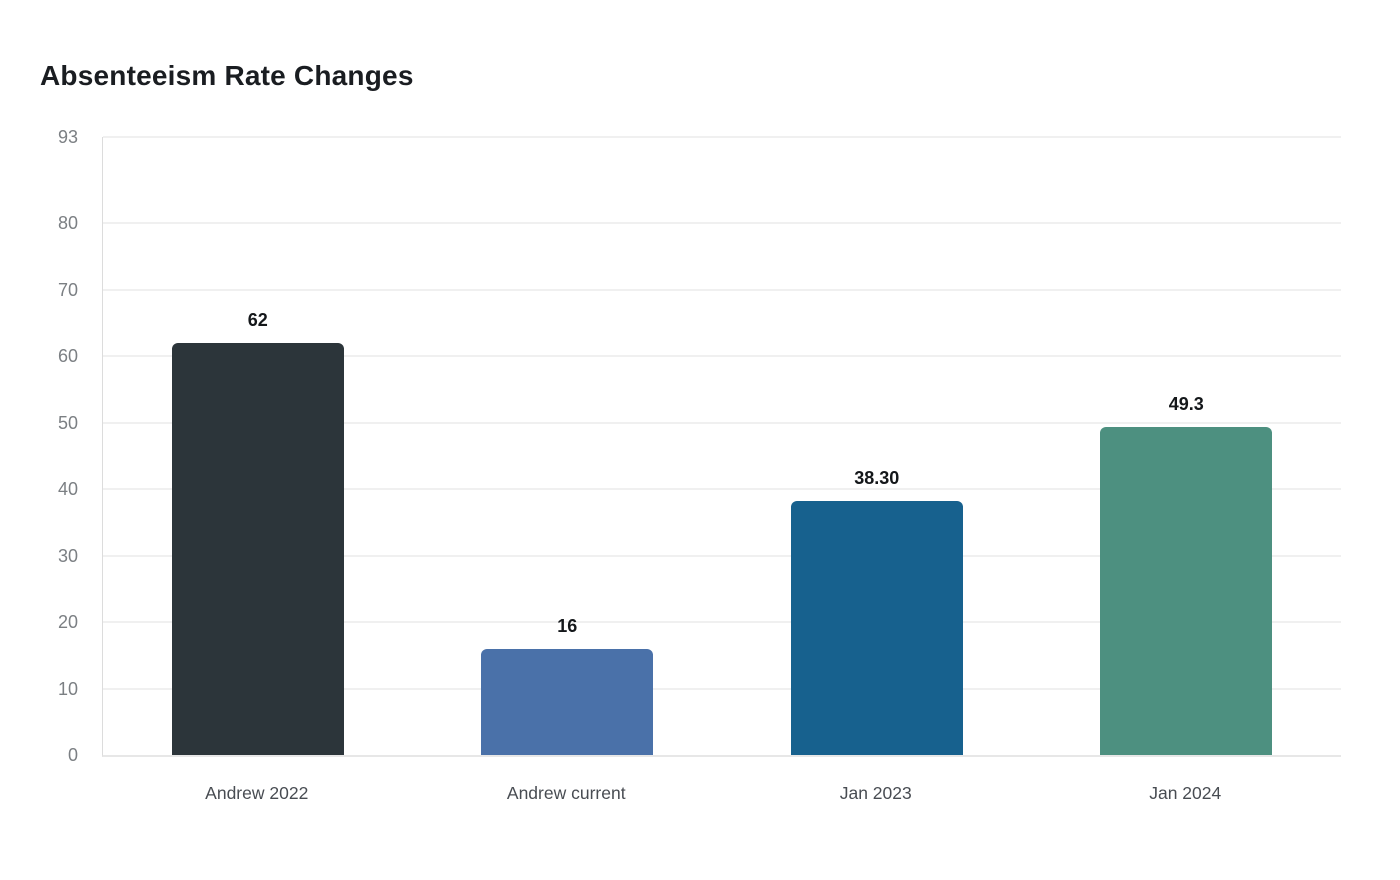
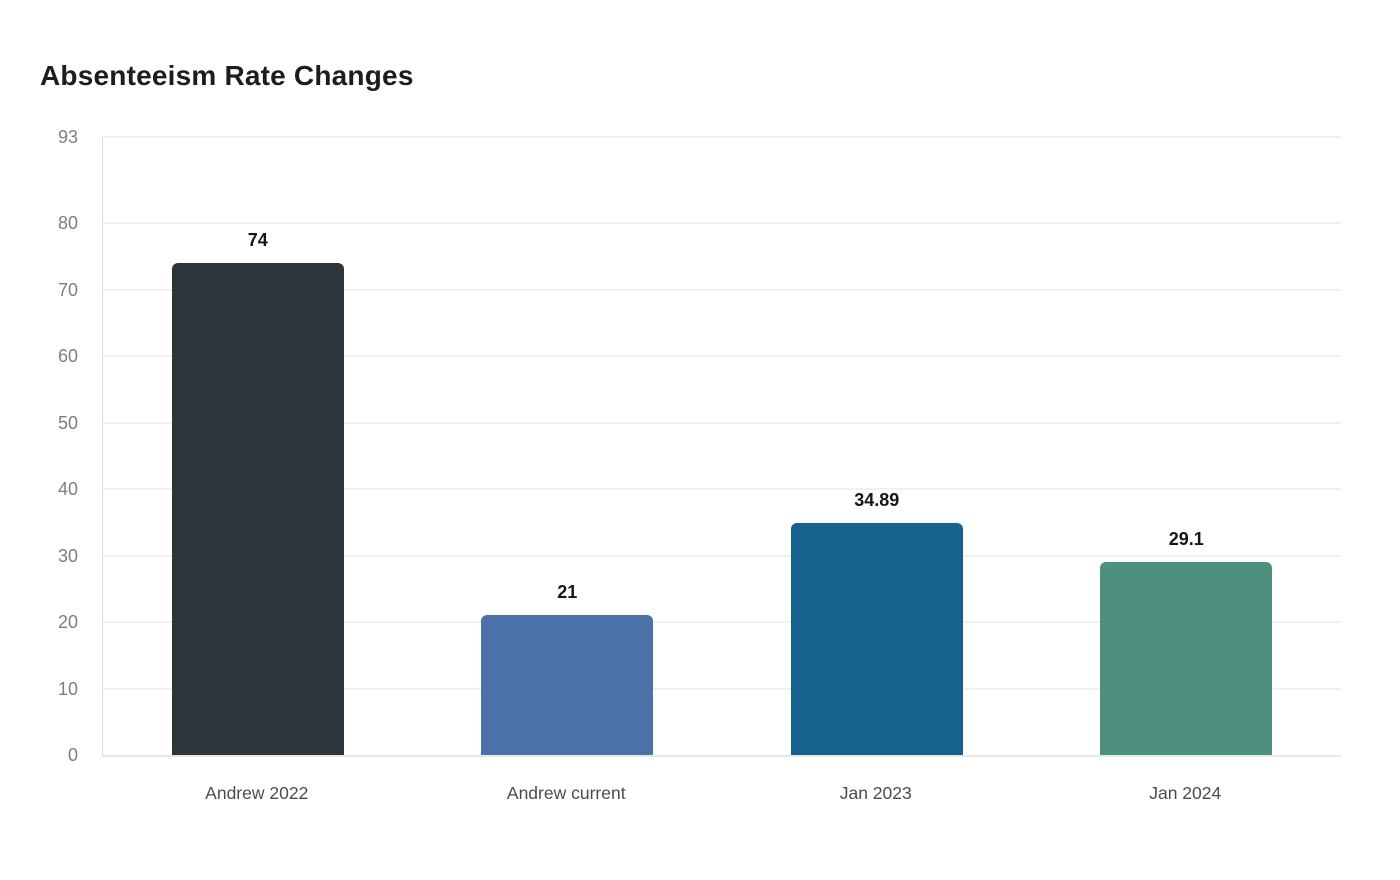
Andrew 2022: 62 -> 74
Andrew current: 16 -> 21
Jan 2023: 38.30 -> 34.89
Jan 2024: 49.3 -> 29.1
